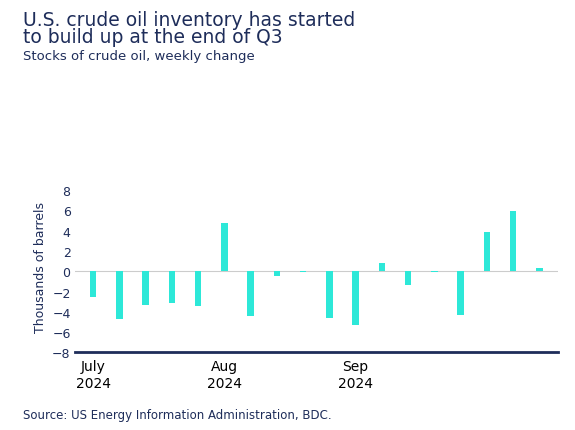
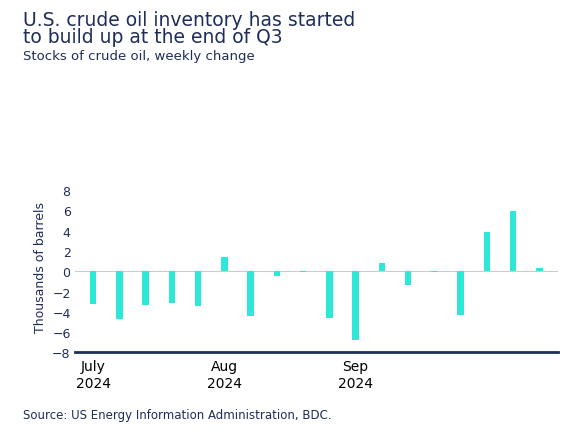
July 2024: -2.5 -> -3.2
Aug 2024: 4.8 -> 1.4
Sep 2024: -5.3 -> -6.8
